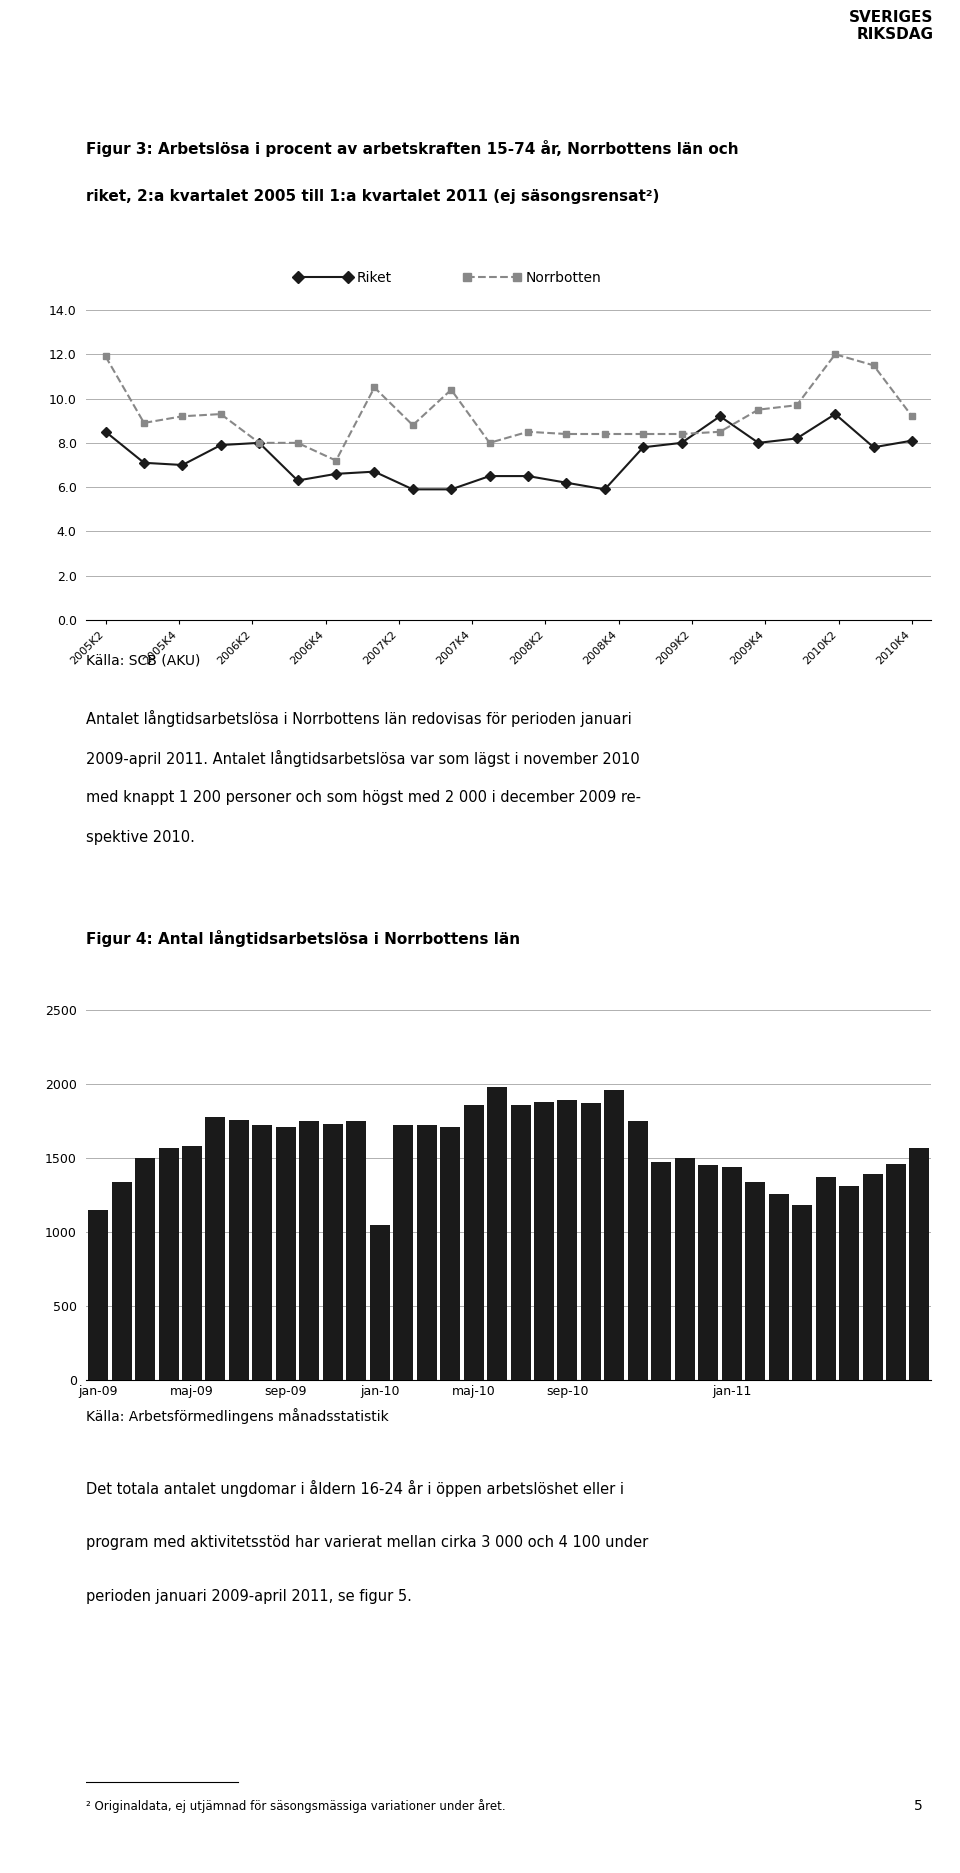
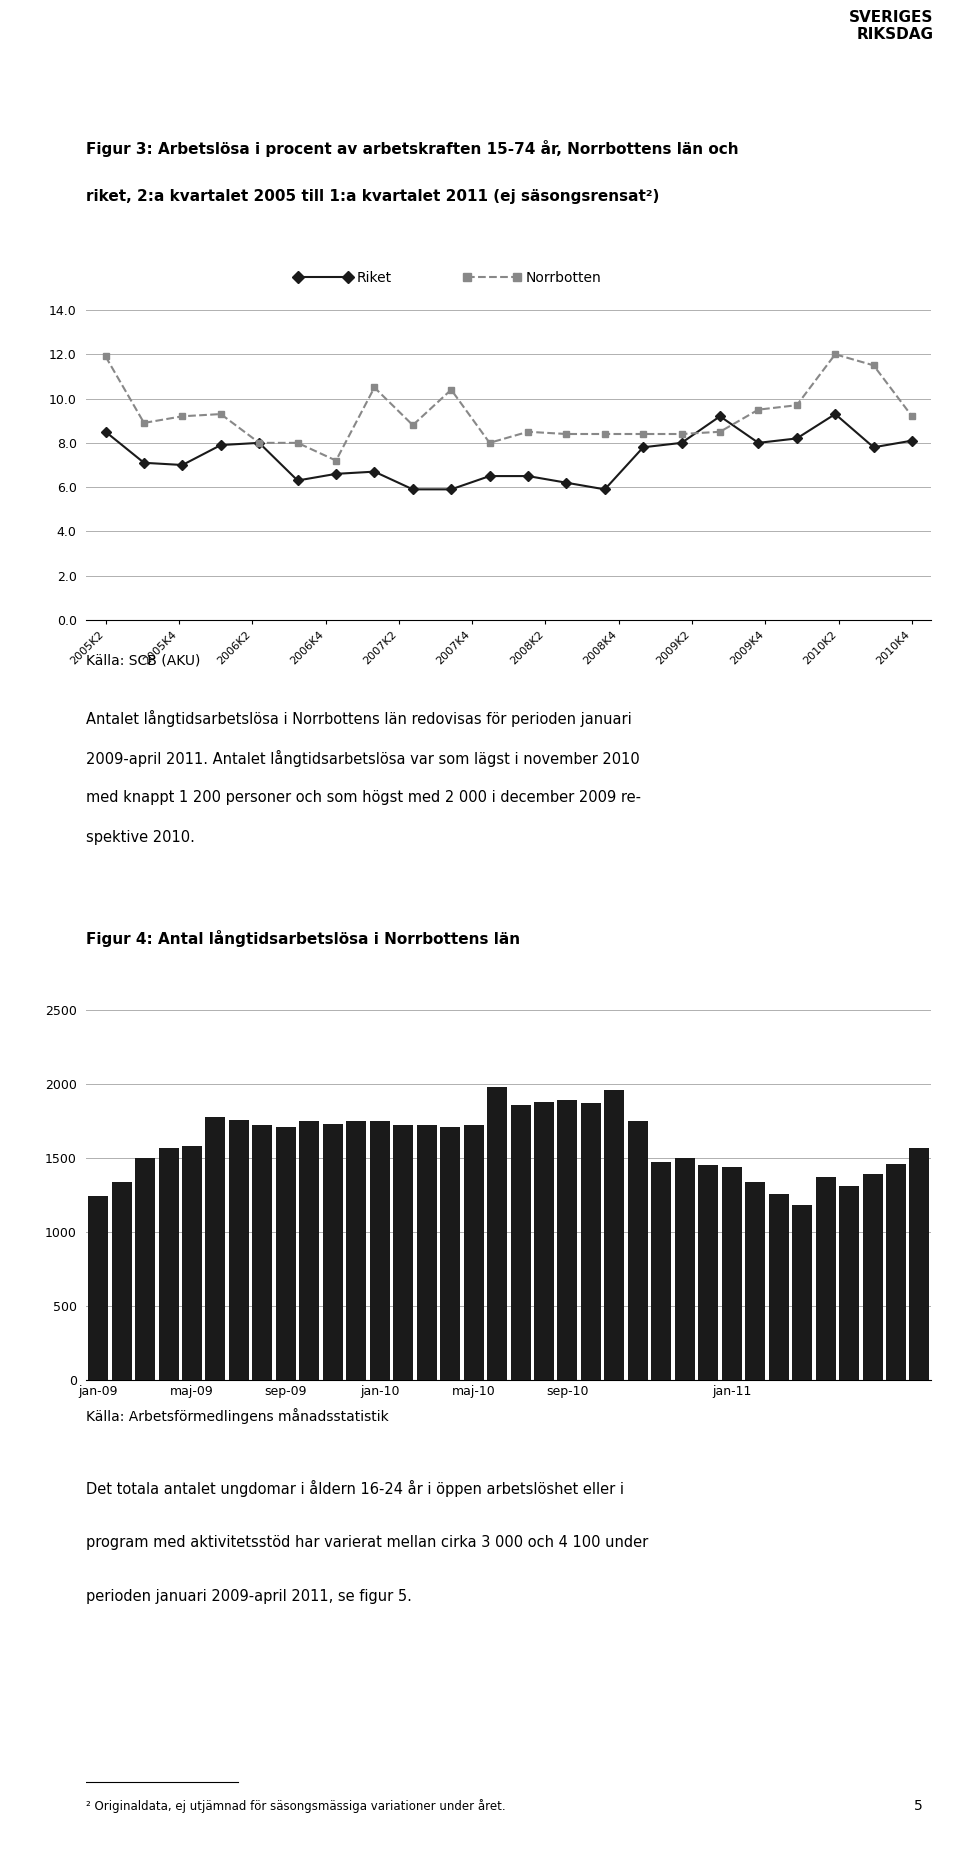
jan-09: 1150 -> 1240
jan-10: 1050 -> 1750
maj-10: 1860 -> 1720
